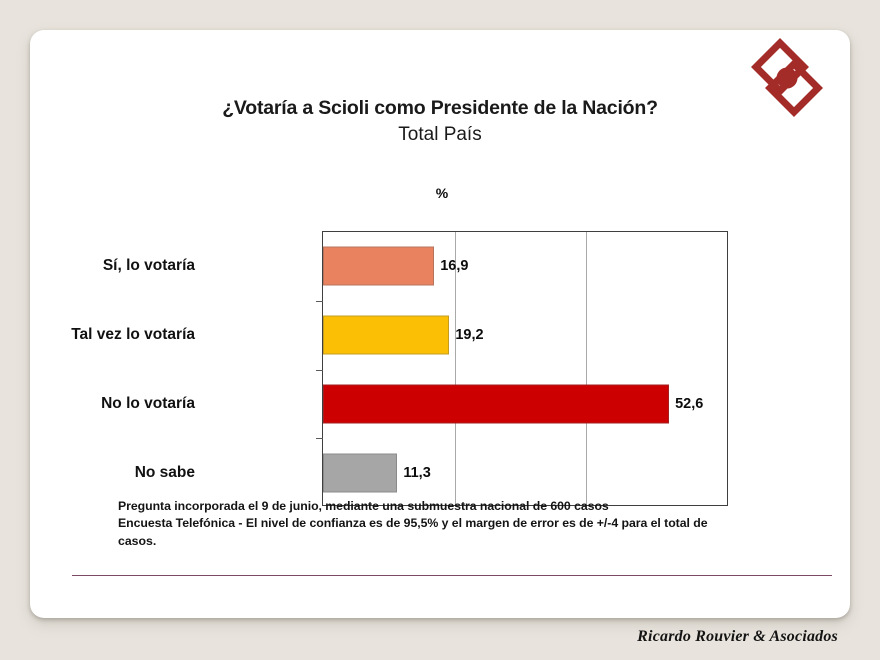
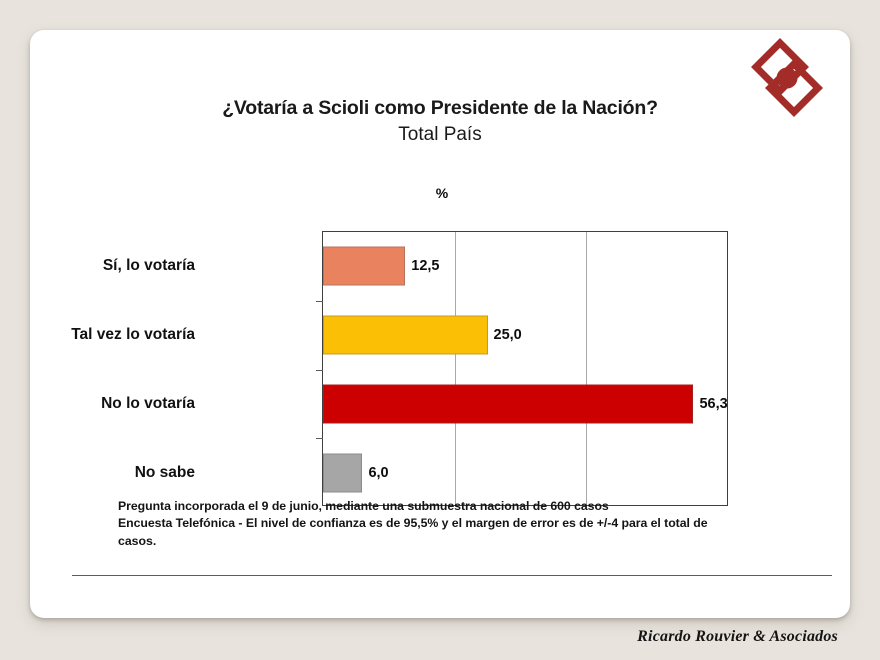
Sí, lo votaría: 16,9 -> 12,5
Tal vez lo votaría: 19,2 -> 25,0
No lo votaría: 52,6 -> 56,3
No sabe: 11,3 -> 6,0
